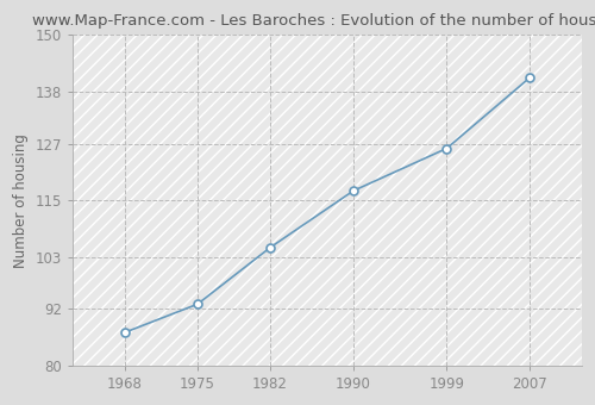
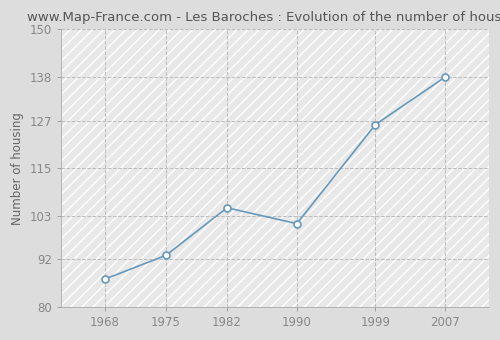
1990: 117 -> 101
2007: 141 -> 138
